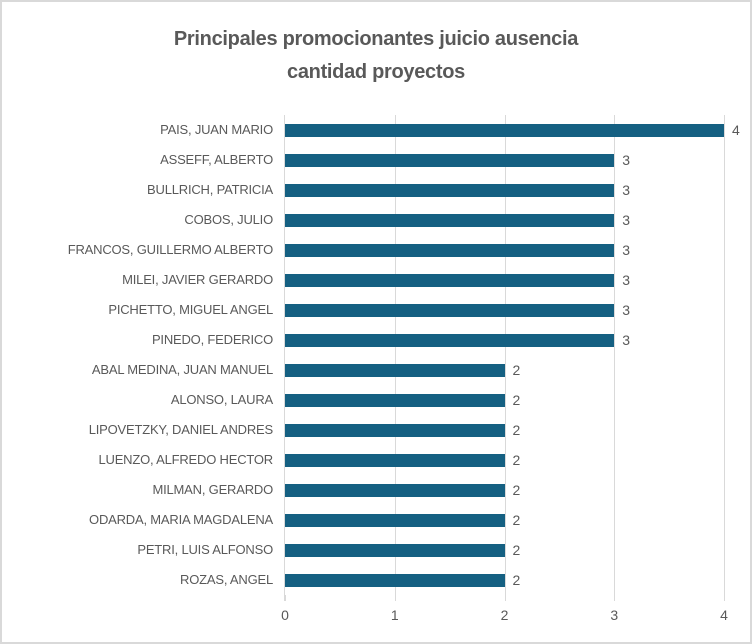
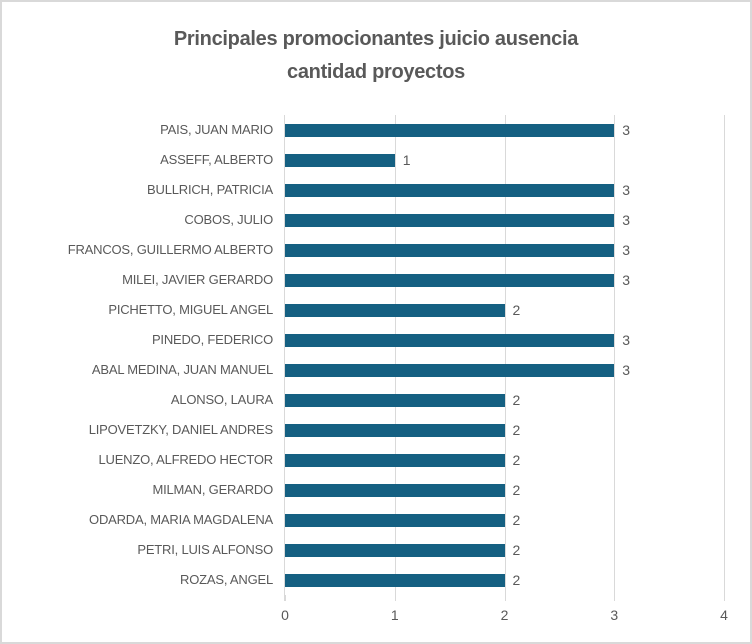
PAIS, JUAN MARIO: 4 -> 3
ASSEFF, ALBERTO: 3 -> 1
PICHETTO, MIGUEL ANGEL: 3 -> 2
ABAL MEDINA, JUAN MANUEL: 2 -> 3
